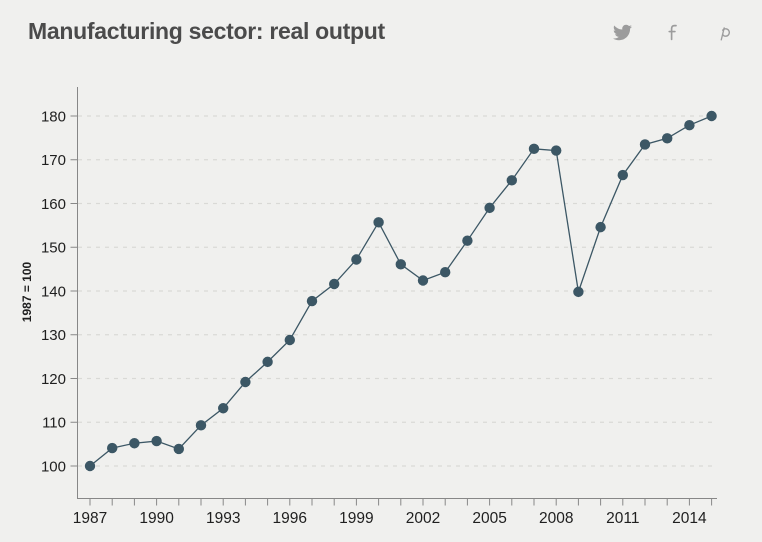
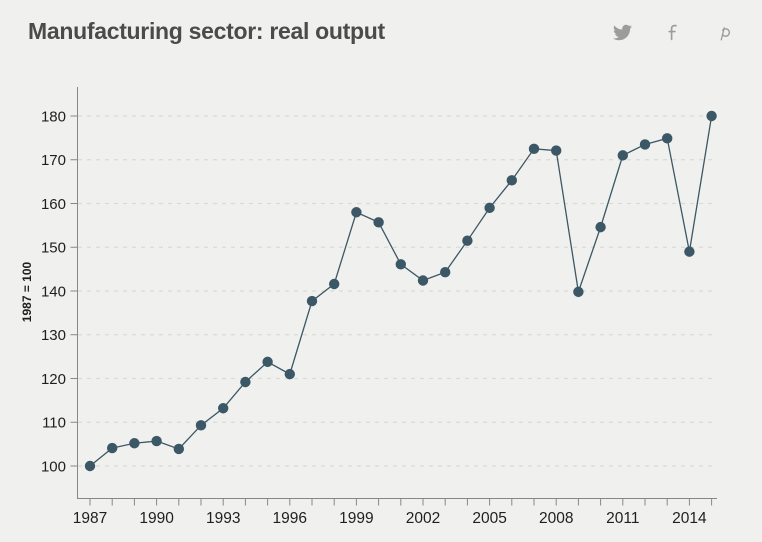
1996: 129 -> 121
1999: 147 -> 158
2011: 166 -> 171
2014: 178 -> 149
